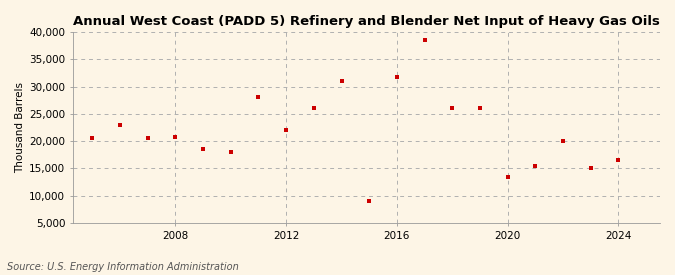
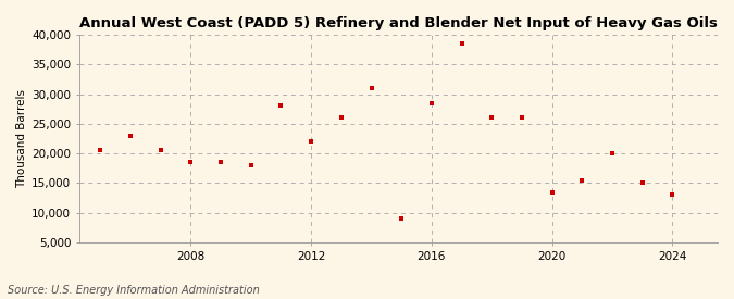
2008: 20,800 -> 18,500
2016: 31,800 -> 28,500
2024: 16,600 -> 13,000
